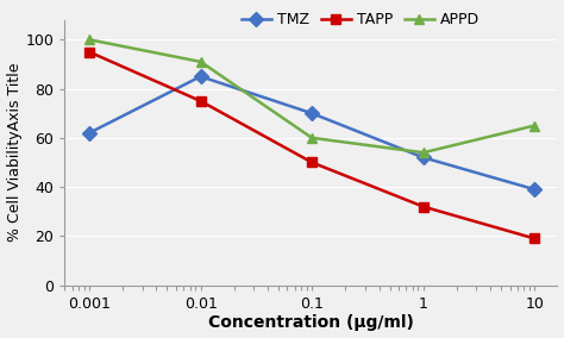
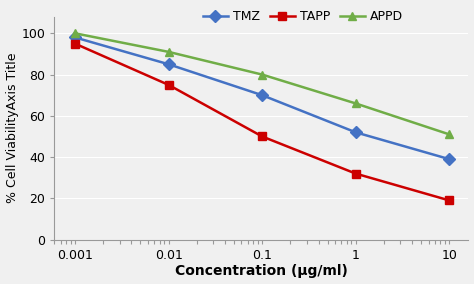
TMZ/0.001: 62 -> 98
APPD/0.1: 60 -> 80
APPD/1: 54 -> 66
APPD/10: 65 -> 51
